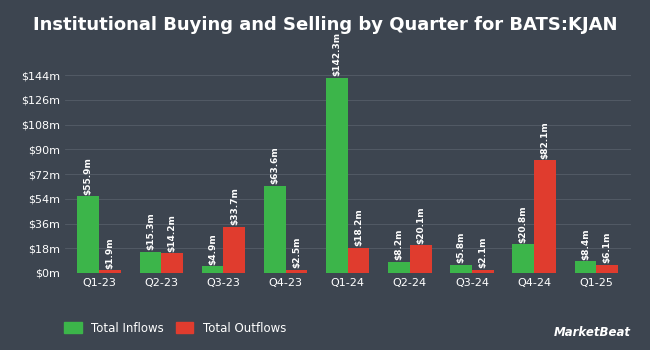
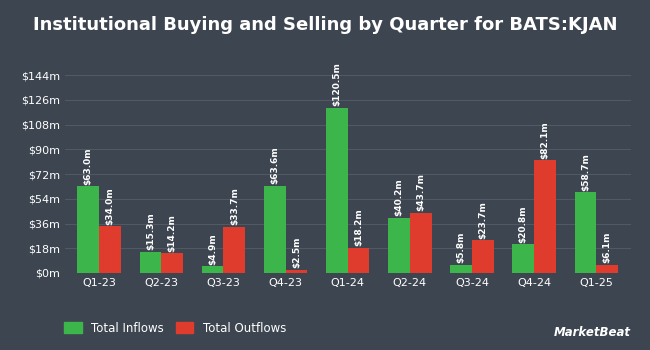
Total Inflows/Q1-23: $55.9m -> $63.0m
Total Outflows/Q1-23: $1.9m -> $34.0m
Total Inflows/Q1-24: $142.3m -> $120.5m
Total Inflows/Q2-24: $8.2m -> $40.2m
Total Outflows/Q2-24: $20.1m -> $43.7m
Total Outflows/Q3-24: $2.1m -> $23.7m
Total Inflows/Q1-25: $8.4m -> $58.7m
